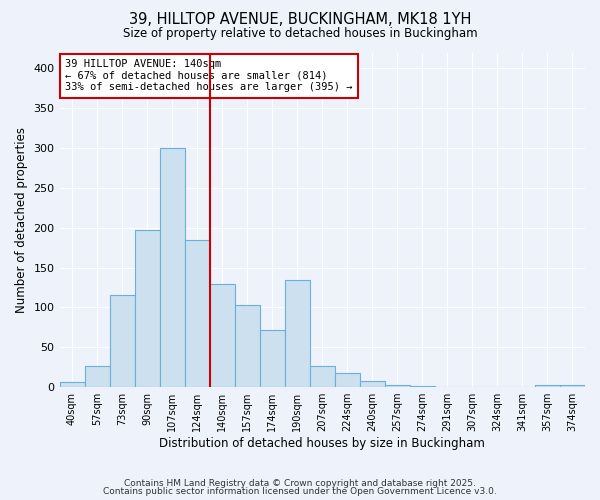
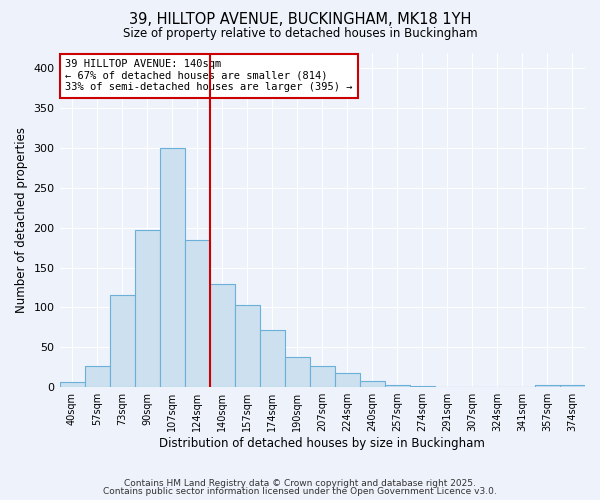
190sqm: 134 -> 38
